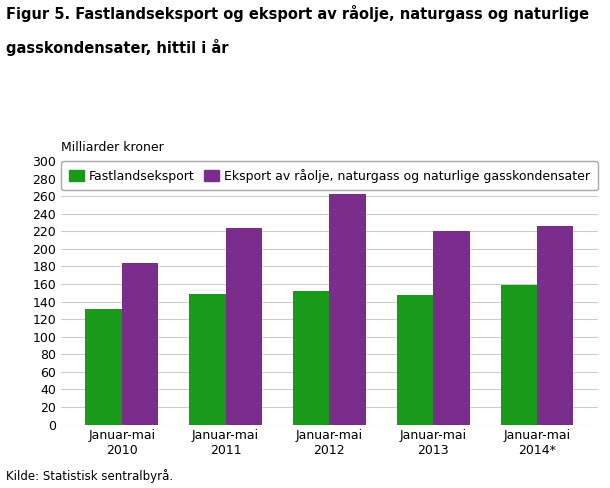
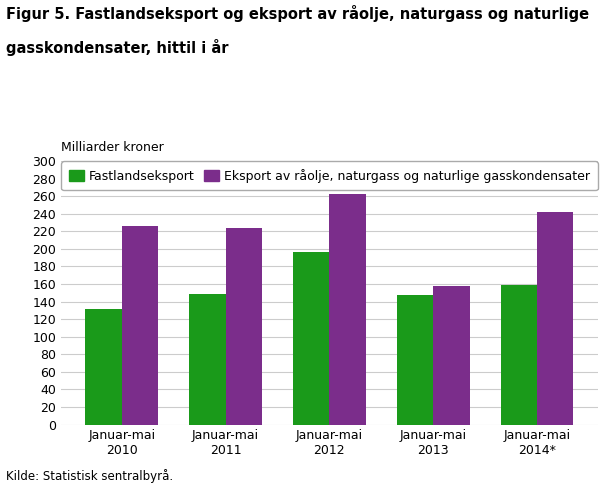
Eksport av råolje, naturgass og naturlige gasskondensater/Januar-mai 2010: 184 -> 226
Fastlandseksport/Januar-mai 2012: 152 -> 196
Eksport av råolje, naturgass og naturlige gasskondensater/Januar-mai 2013: 220 -> 158
Eksport av råolje, naturgass og naturlige gasskondensater/Januar-mai 2014*: 226 -> 242
